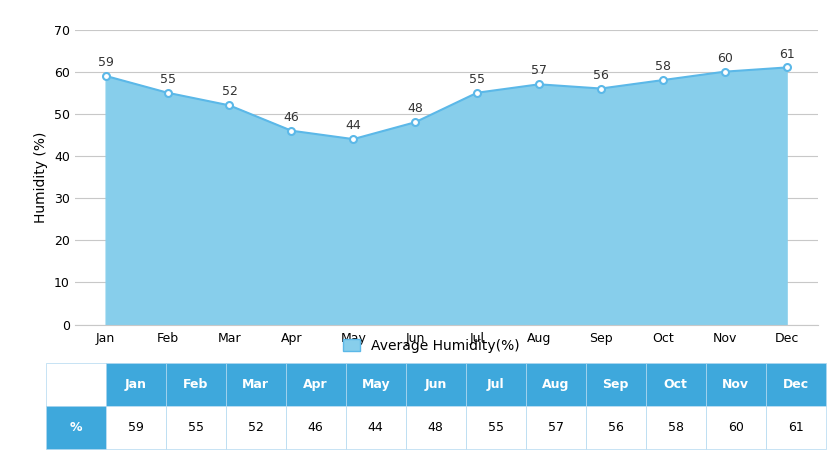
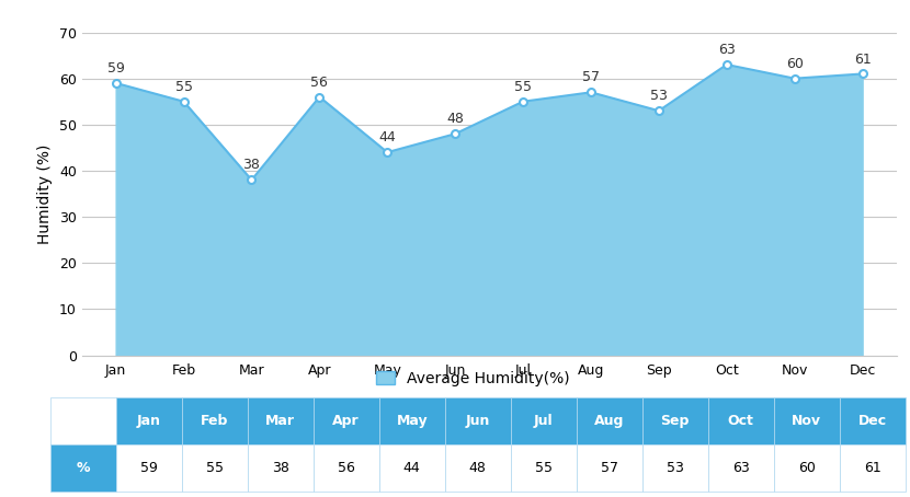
Mar: 52 -> 38
Apr: 46 -> 56
Sep: 56 -> 53
Oct: 58 -> 63
